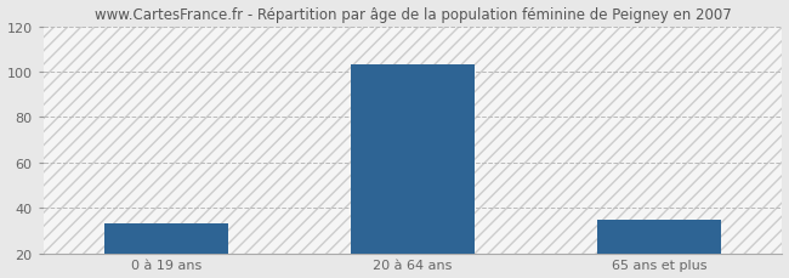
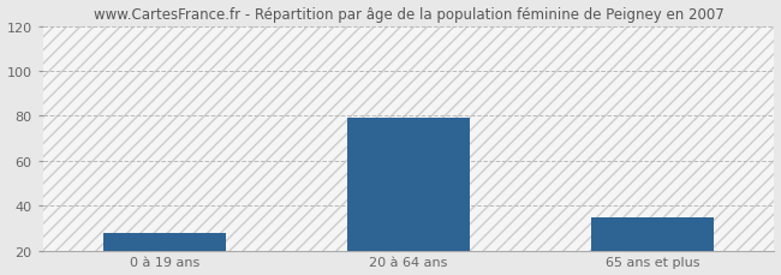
0 à 19 ans: 33 -> 28
20 à 64 ans: 103 -> 79
